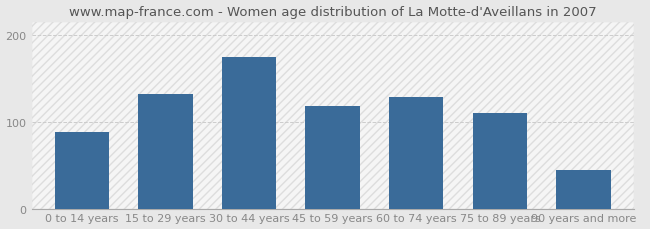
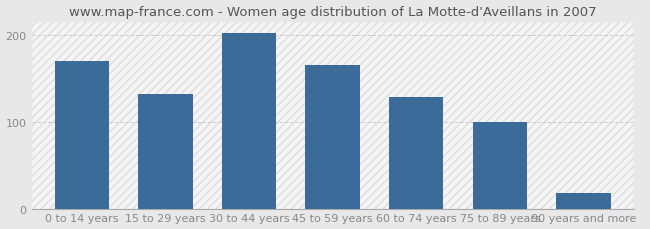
0 to 14 years: 88 -> 170
30 to 44 years: 174 -> 202
45 to 59 years: 118 -> 165
75 to 89 years: 110 -> 100
90 years and more: 44 -> 18
